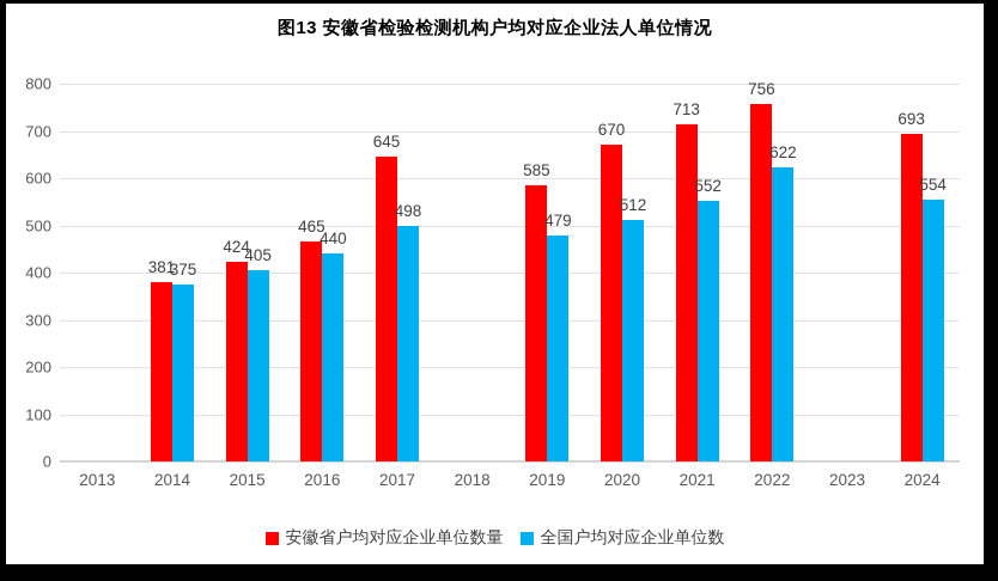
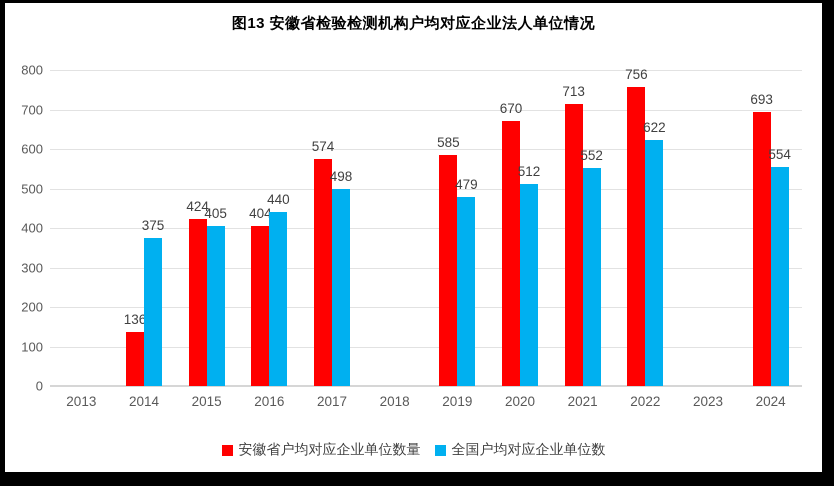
安徽省户均对应企业单位数量/2014: 381 -> 136
安徽省户均对应企业单位数量/2016: 465 -> 404
安徽省户均对应企业单位数量/2017: 645 -> 574
